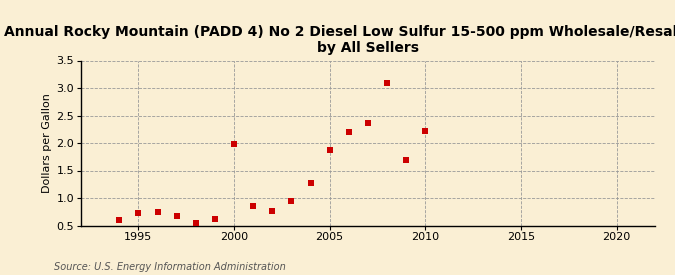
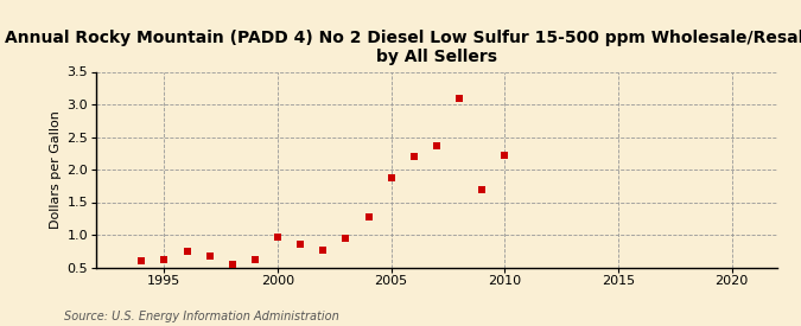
1995: 0.72 -> 0.62
2000: 1.98 -> 0.97
